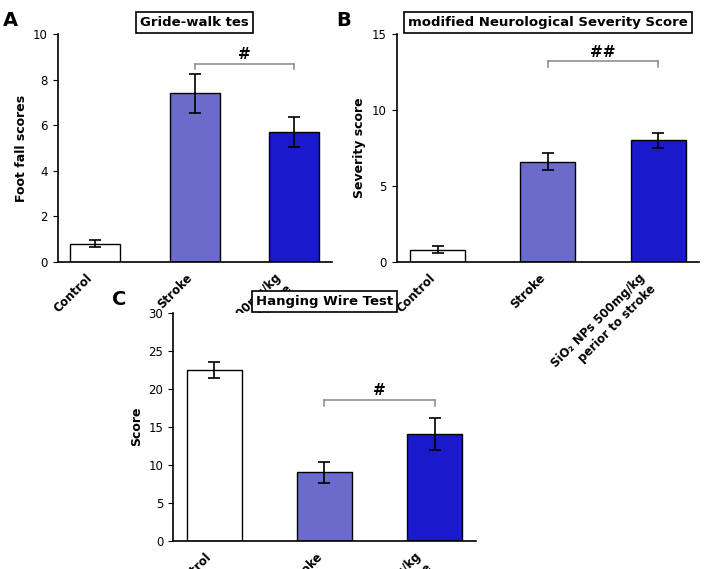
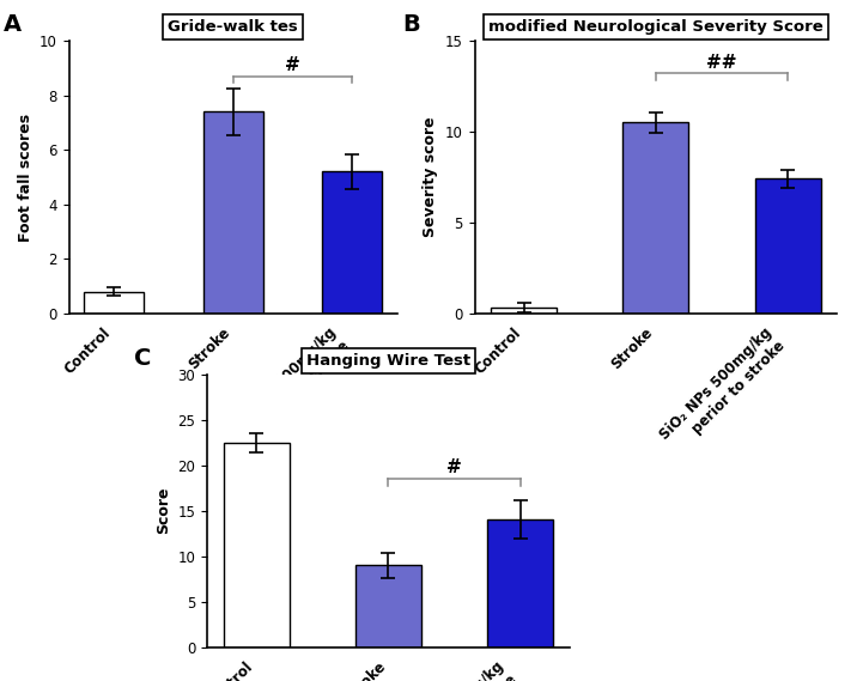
Gride-walk tes/SiO₂ NPs 500mg/kg perior to stroke: 5.7 -> 5.2
modified Neurological Severity Score/Control: 0.8 -> 0.3
modified Neurological Severity Score/Stroke: 6.6 -> 10.5
modified Neurological Severity Score/SiO₂ NPs 500mg/kg perior to stroke: 8.0 -> 7.4
